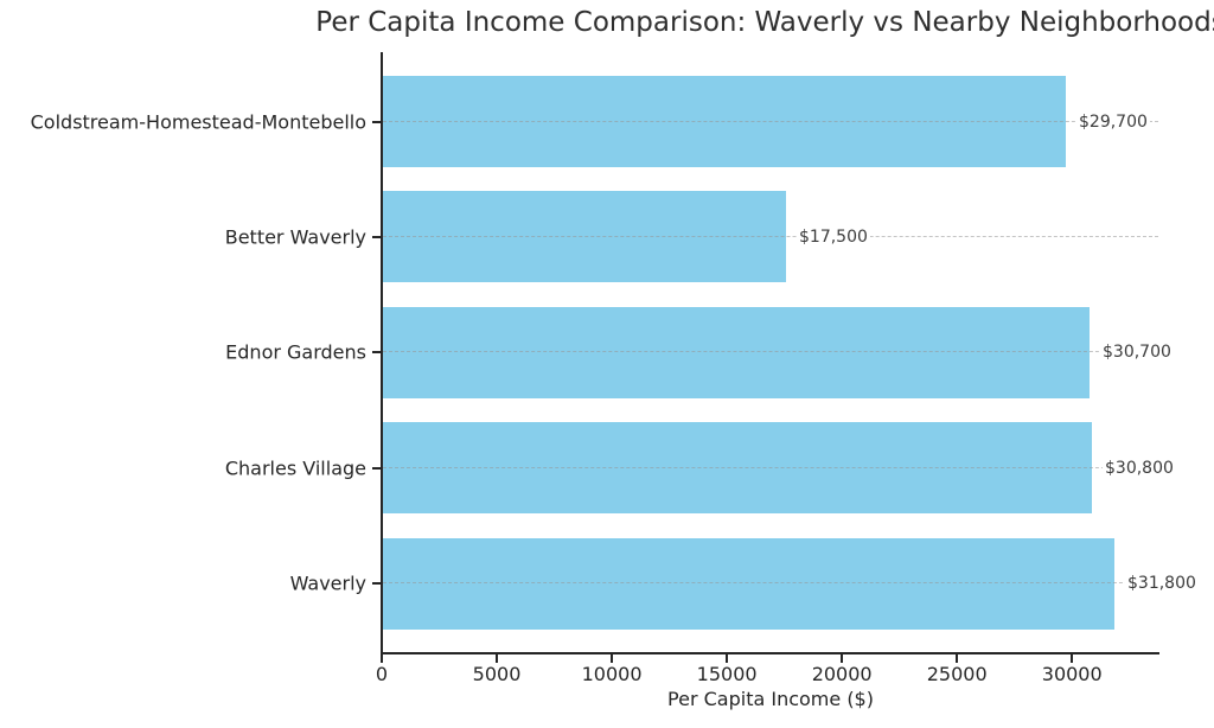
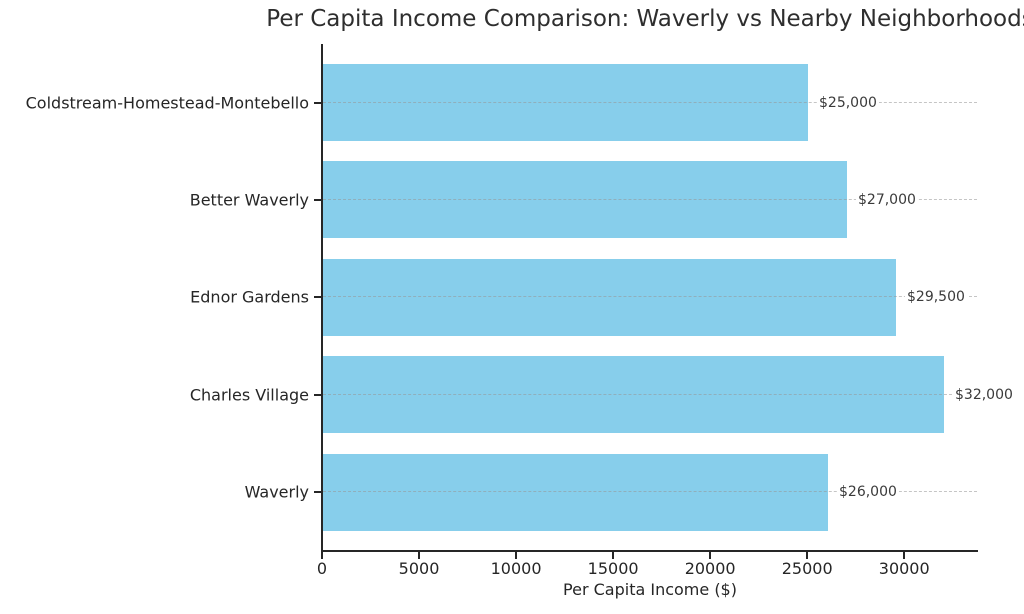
Coldstream-Homestead-Montebello: $29,700 -> $25,000
Better Waverly: $17,500 -> $27,000
Ednor Gardens: $30,700 -> $29,500
Charles Village: $30,800 -> $32,000
Waverly: $31,800 -> $26,000
